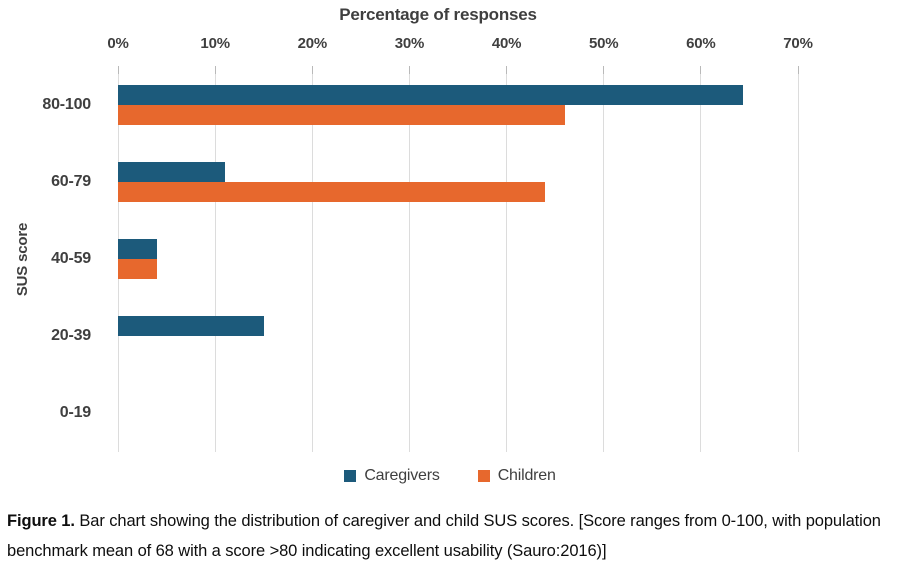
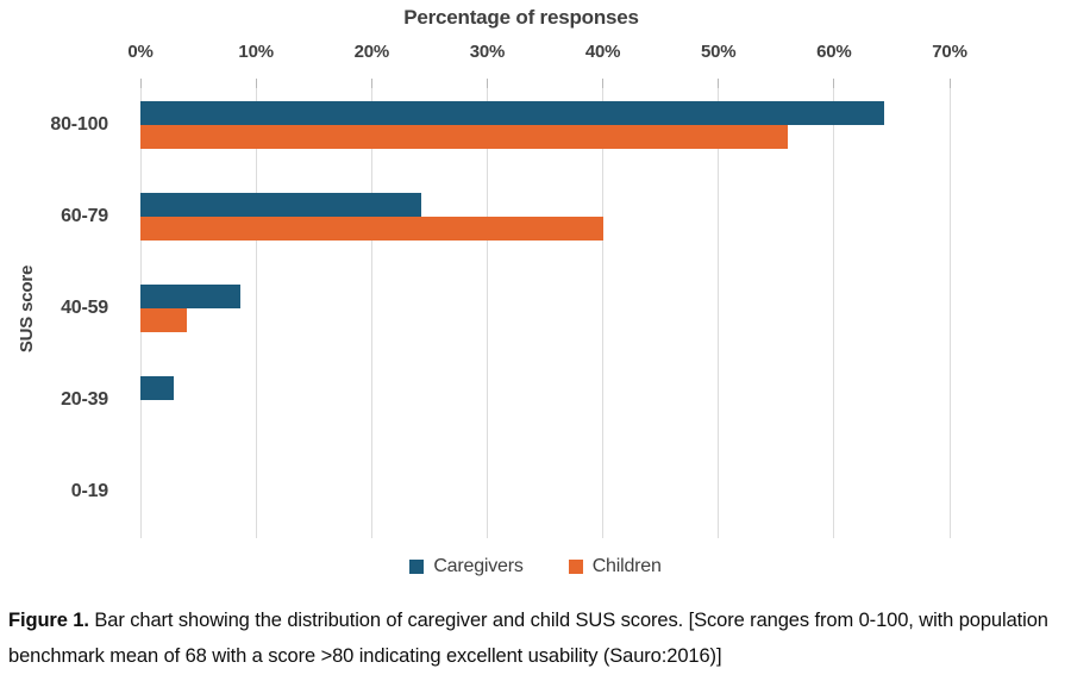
Children/80-100: 46% -> 56%
Caregivers/60-79: 11% -> 24%
Children/60-79: 44% -> 40%
Caregivers/40-59: 4% -> 9%
Caregivers/20-39: 15% -> 3%
